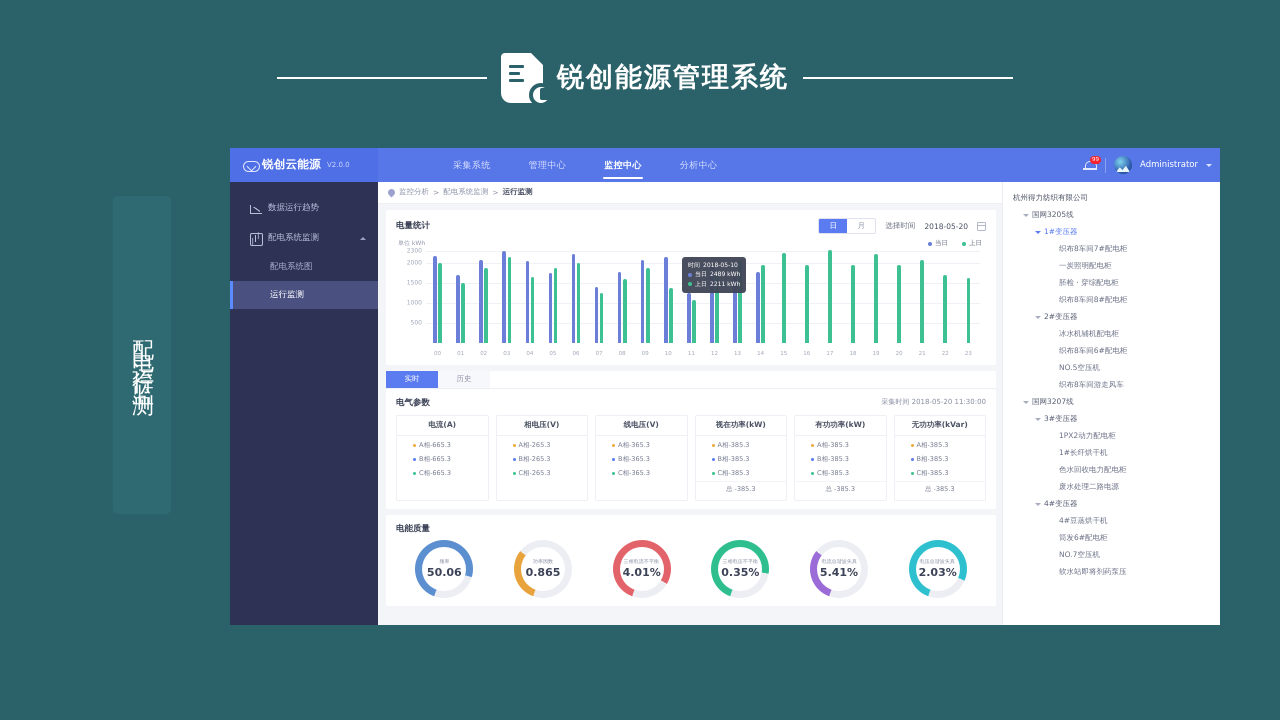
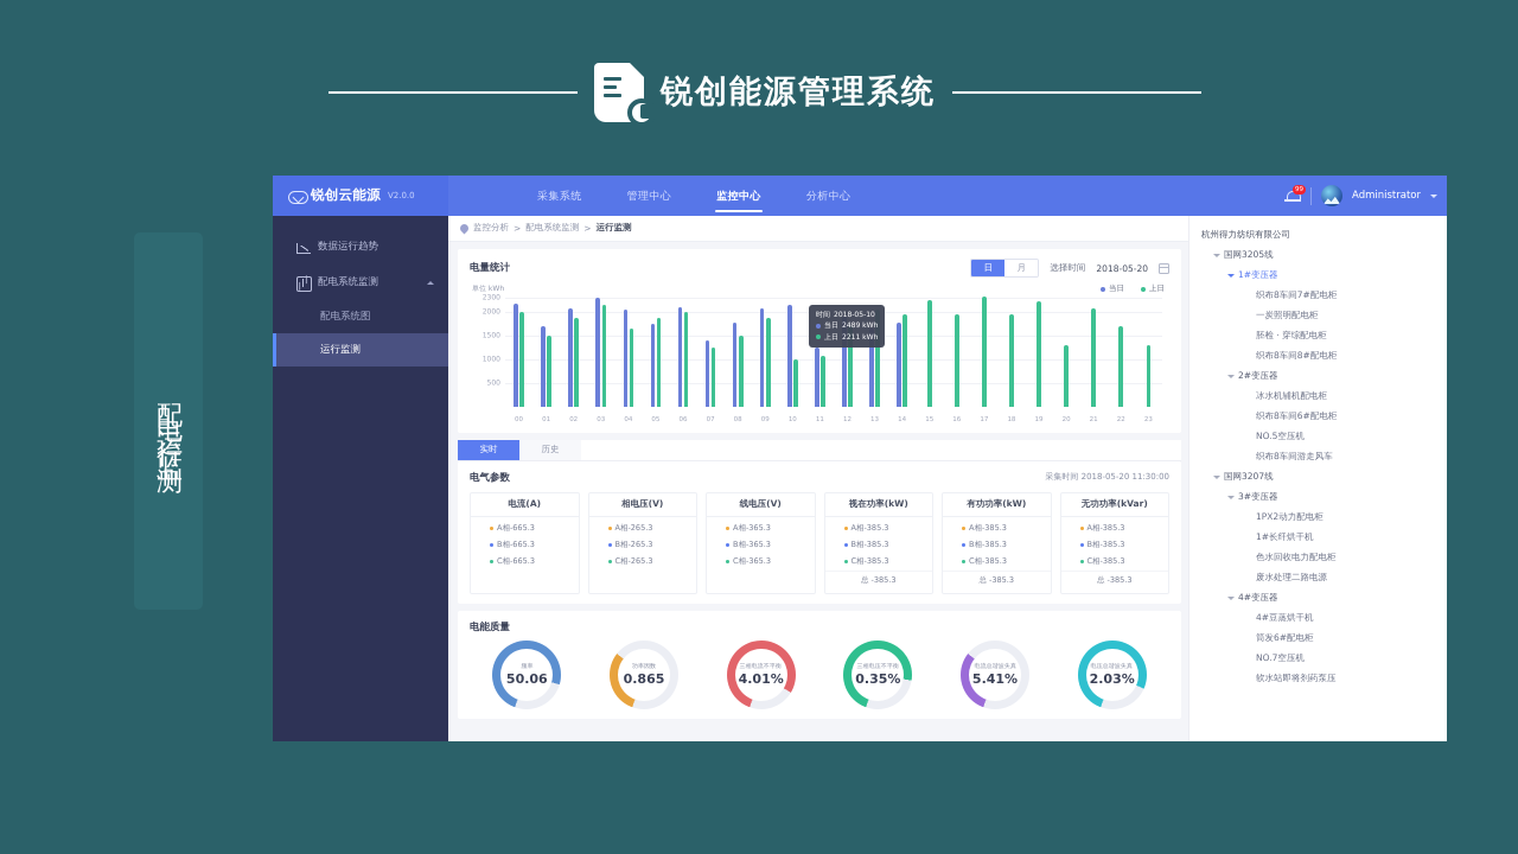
当日/06: 2200 -> 2100
上日/08: 1600 -> 1500
上日/10: 1400 -> 1000
上日/20: 2000 -> 1300
上日/23: 1600 -> 1300
